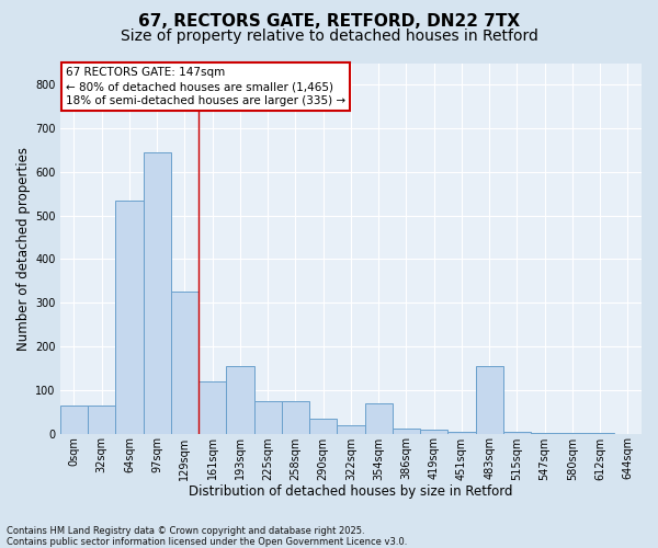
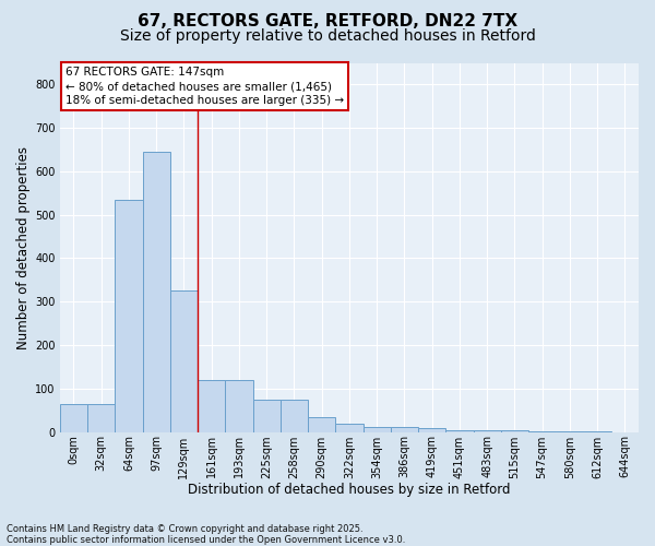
193sqm: 155 -> 120
354sqm: 70 -> 12
483sqm: 155 -> 5
